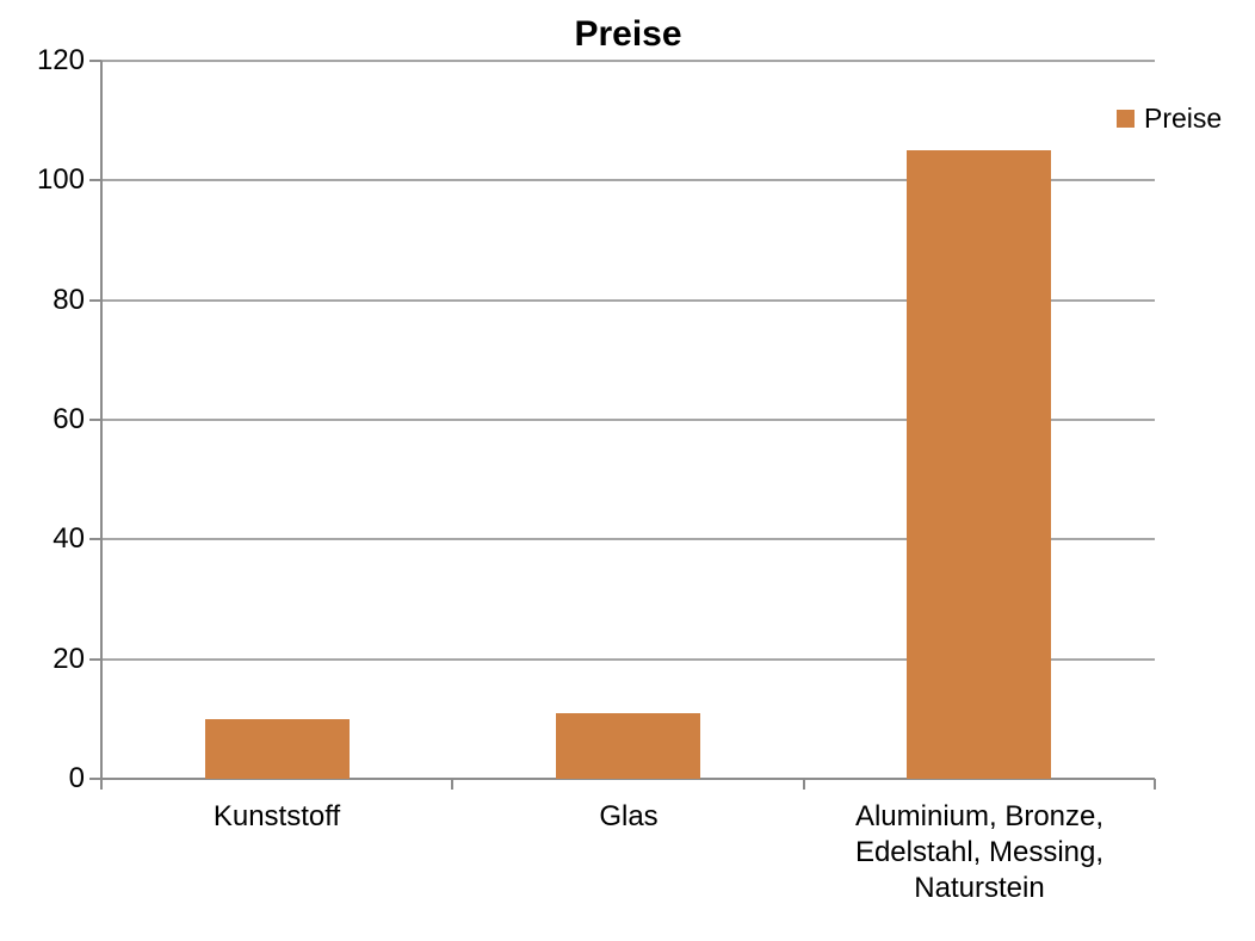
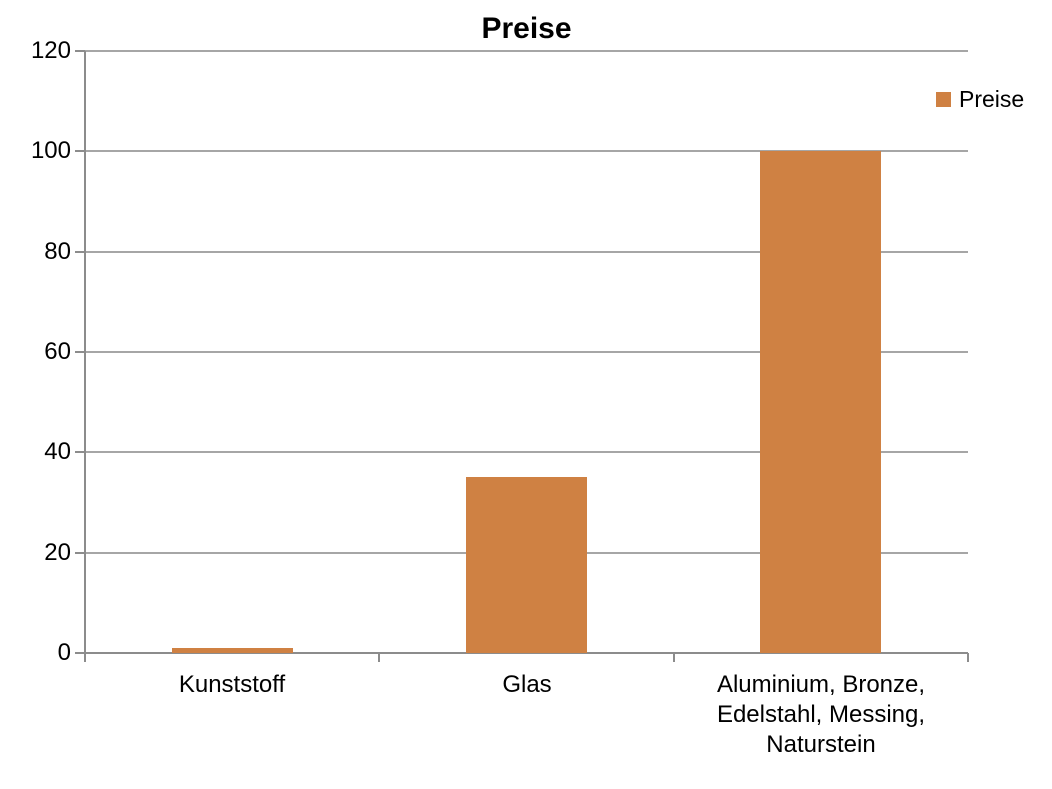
Kunststoff: 10 -> 1
Glas: 11 -> 35
Aluminium, Bronze, Edelstahl, Messing, Naturstein: 105 -> 100
